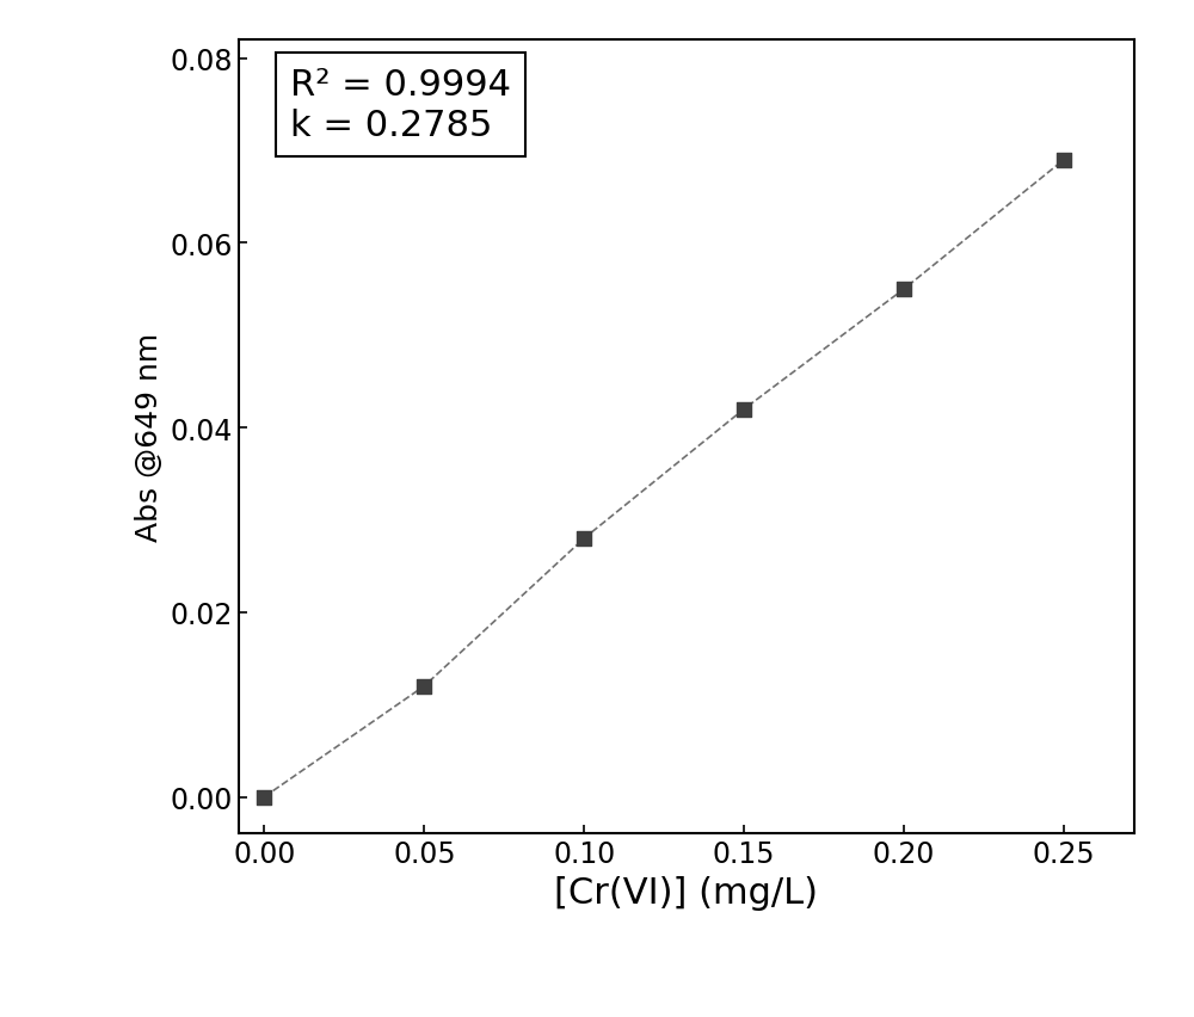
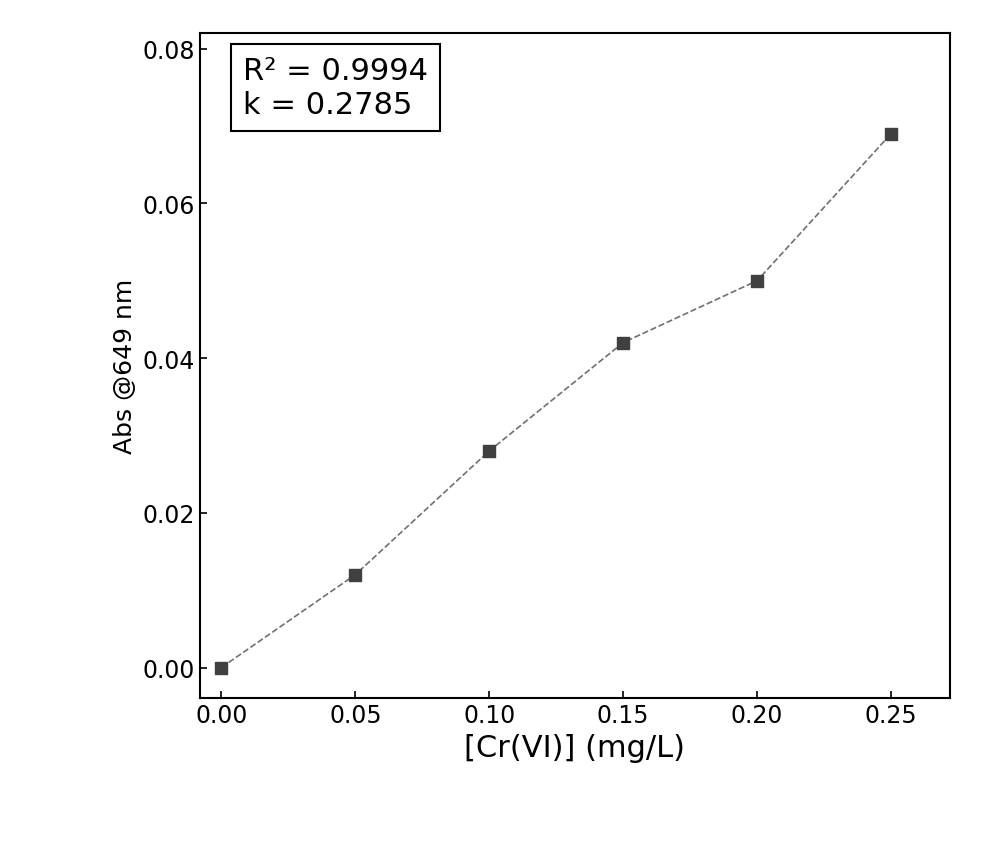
0.20: 0.055 -> 0.050
